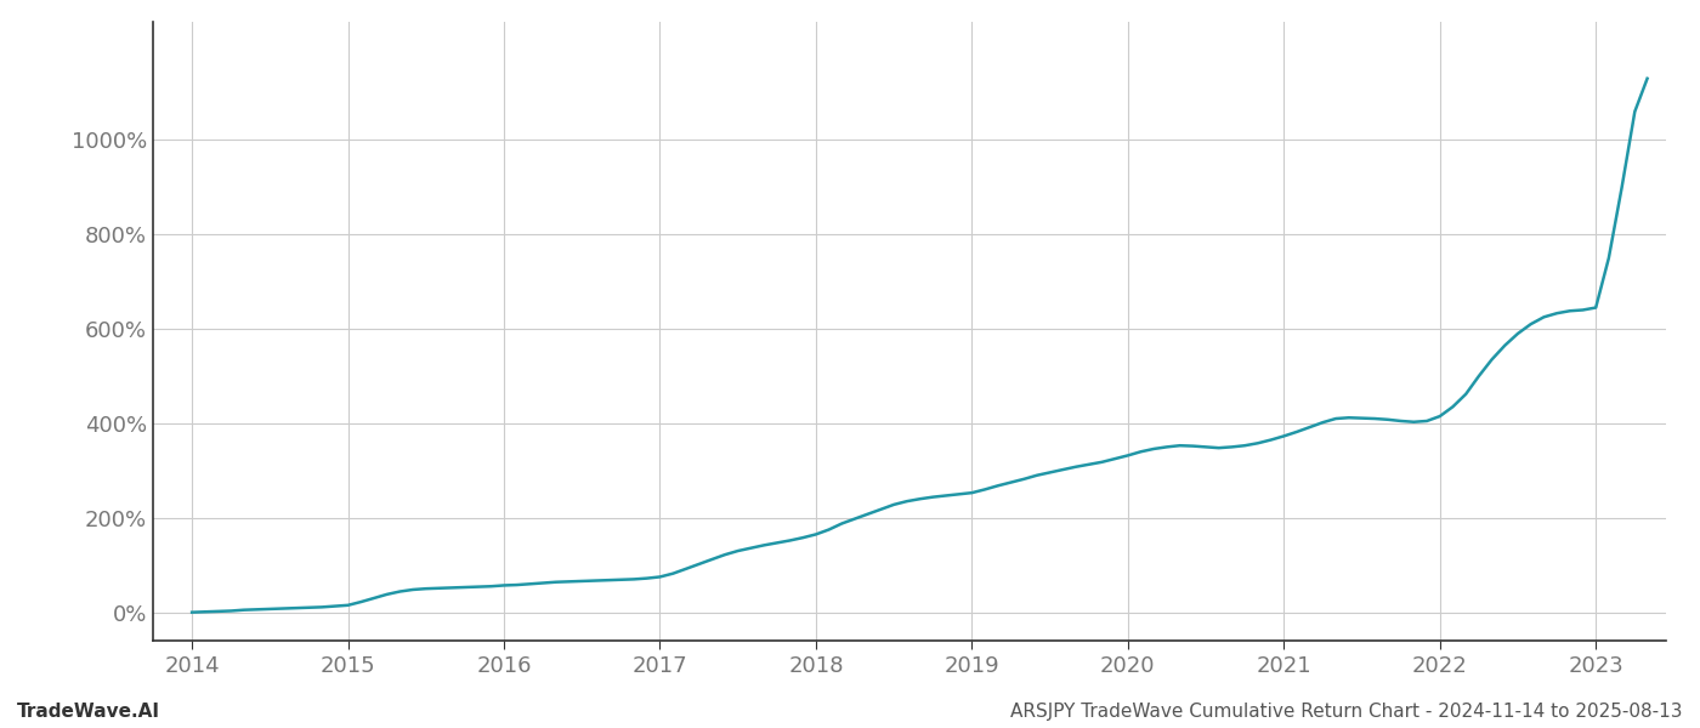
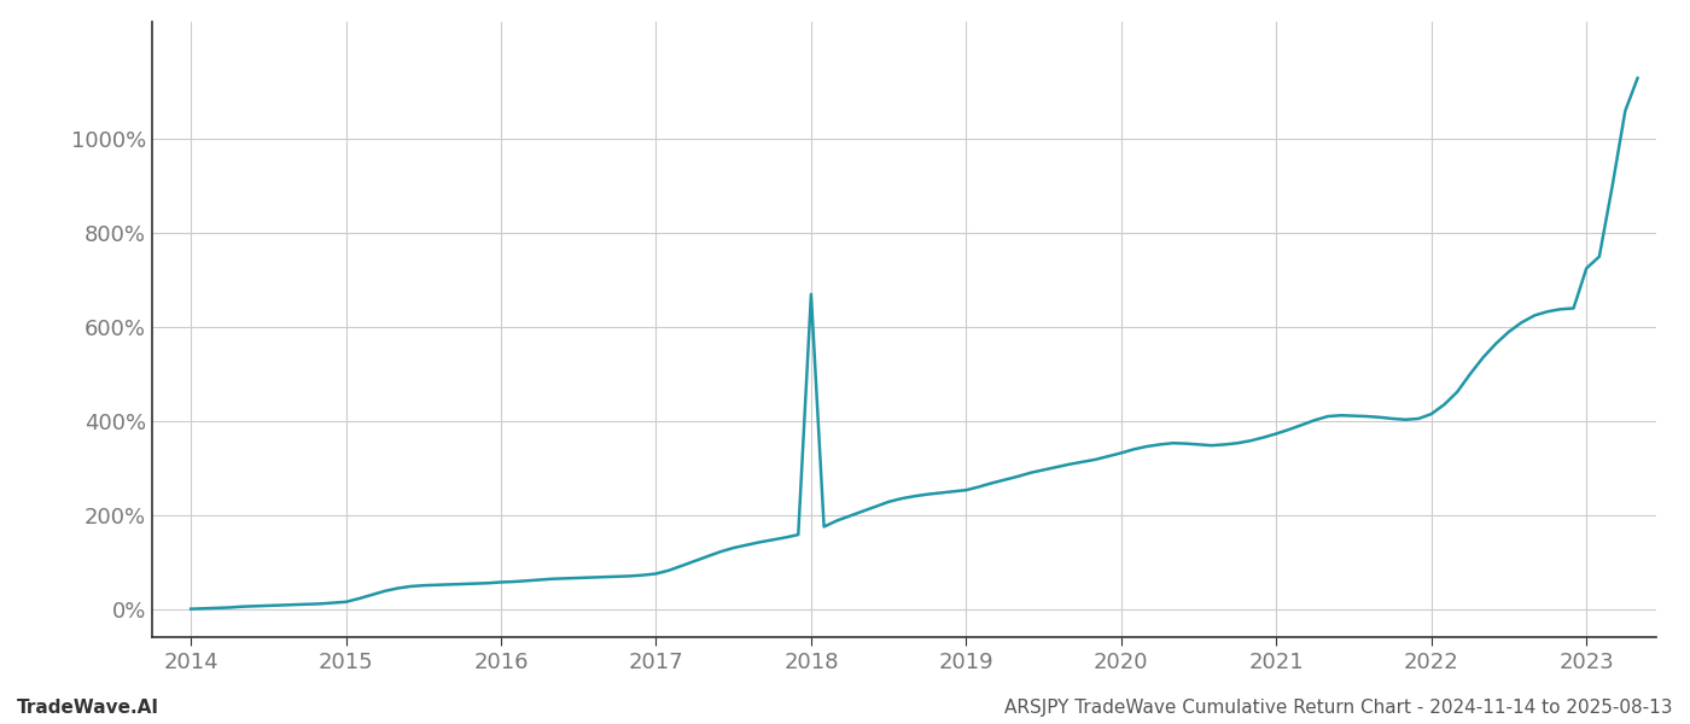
2018: 165% -> 670%
2023: 645% -> 725%
